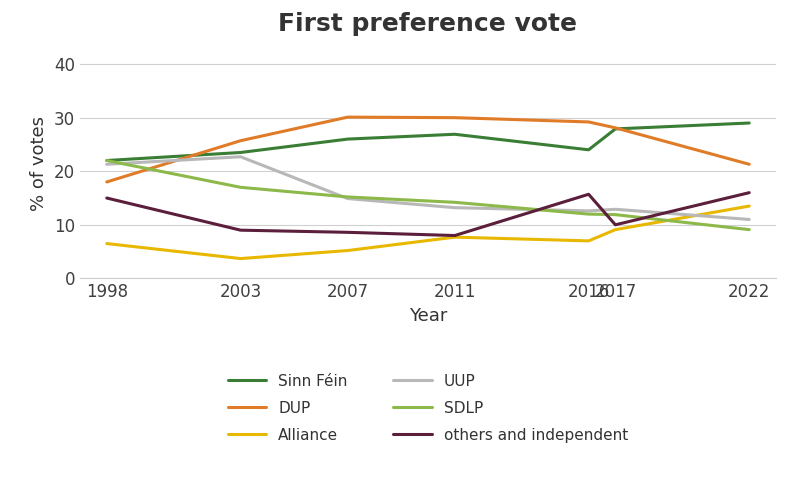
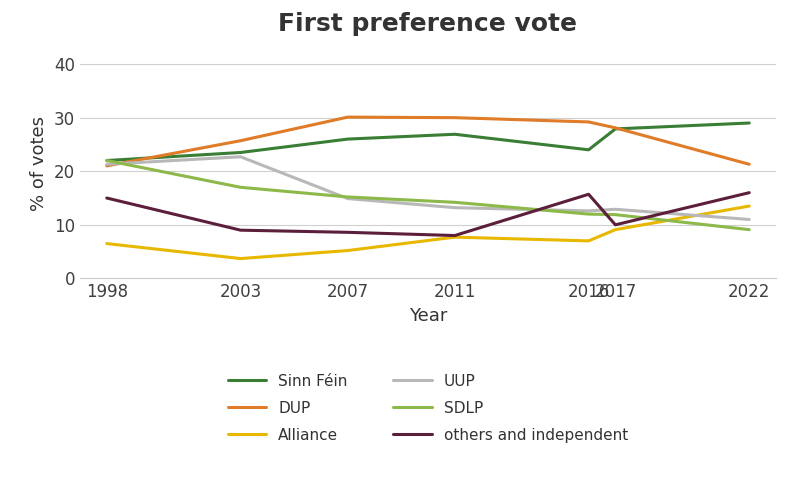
DUP/1998: 18.0 -> 21.0
